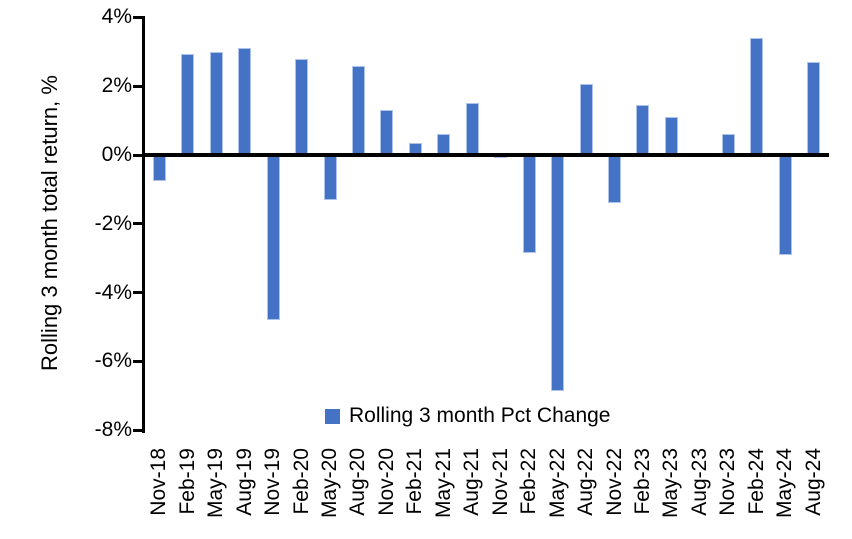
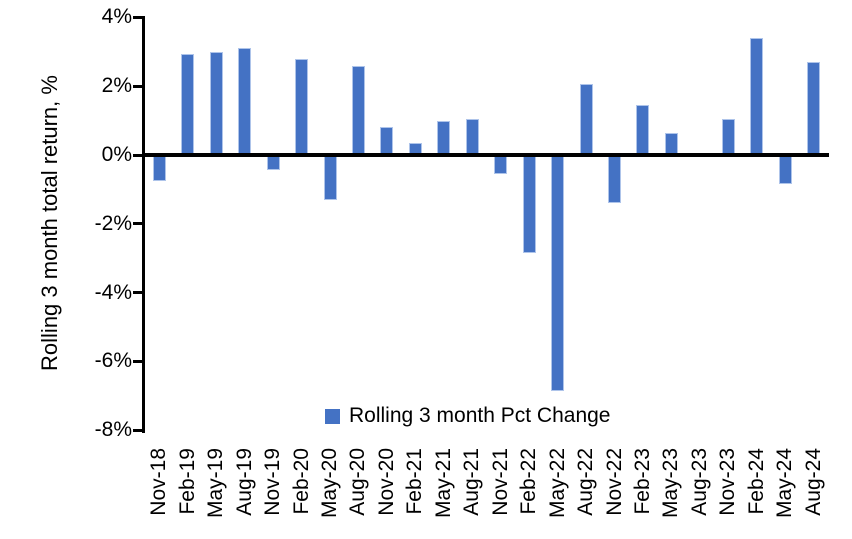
Nov-19: -4.8% -> -0.5%
Nov-20: 1.3% -> 0.8%
May-21: 0.6% -> 1.0%
Aug-21: 1.5% -> 1.1%
Nov-21: -0.1% -> -0.6%
May-23: 1.1% -> 0.7%
Nov-23: 0.6% -> 1.1%
May-24: -2.9% -> -0.8%
